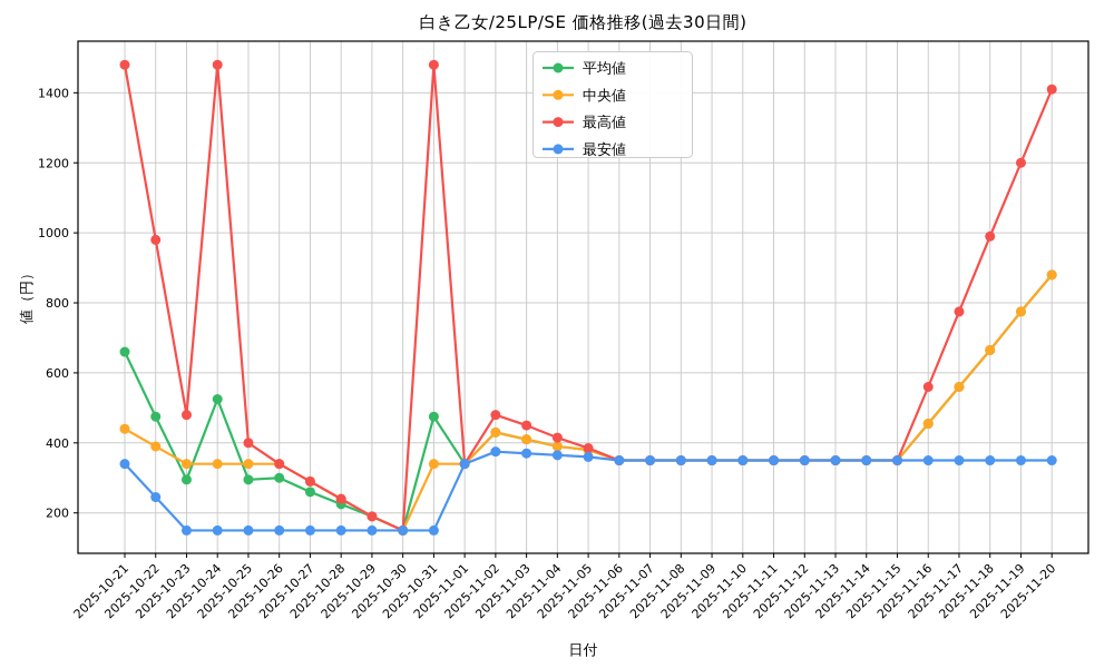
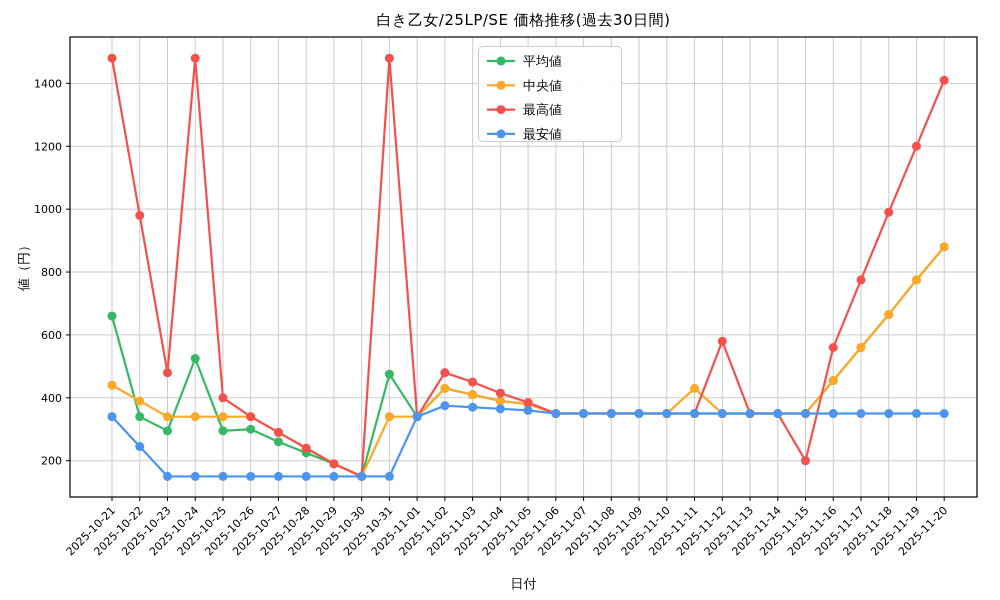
平均値/2025-10-22: 480 -> 340
中央値/2025-11-11: 350 -> 430
最高値/2025-11-12: 350 -> 580
最高値/2025-11-15: 350 -> 200
